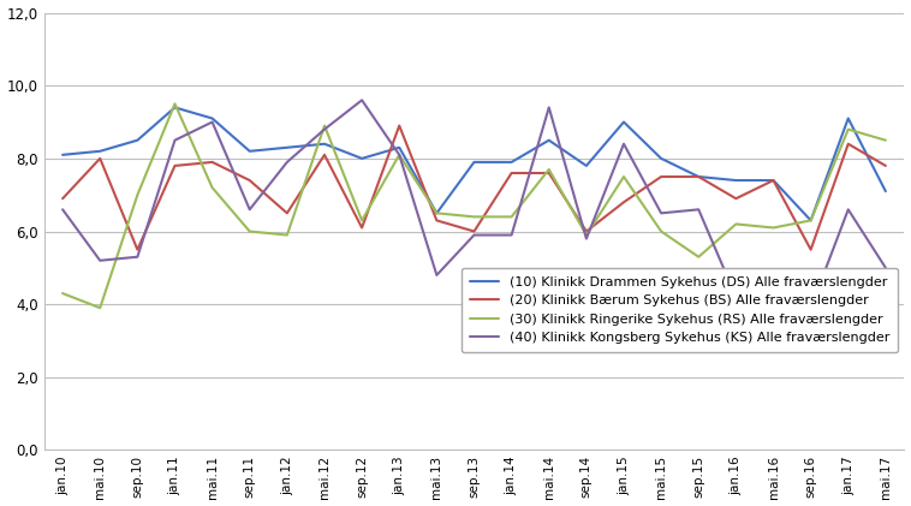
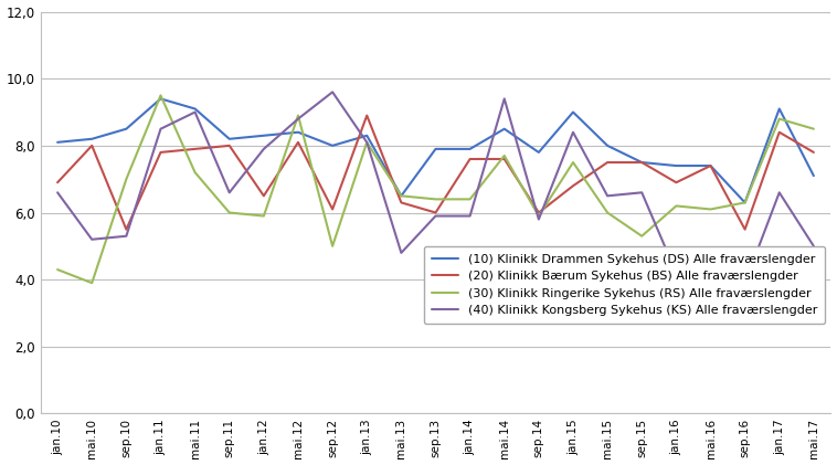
(20) Klinikk Bærum Sykehus (BS) Alle fraværslengder/sep.11: 7,4 -> 8,0
(30) Klinikk Ringerike Sykehus (RS) Alle fraværslengder/sep.12: 6,3 -> 5,0
